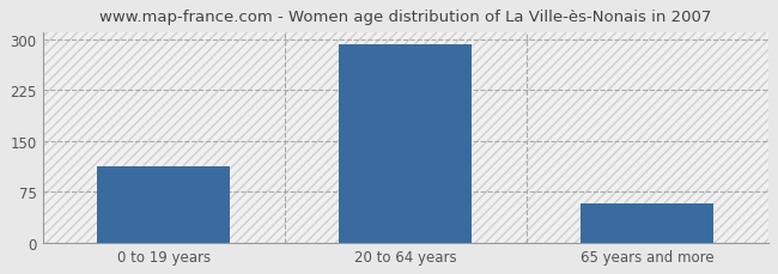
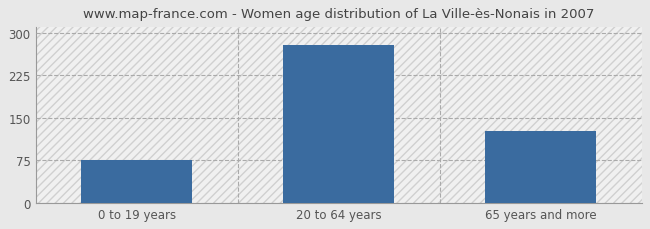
0 to 19 years: 113 -> 76
20 to 64 years: 293 -> 278
65 years and more: 58 -> 126
